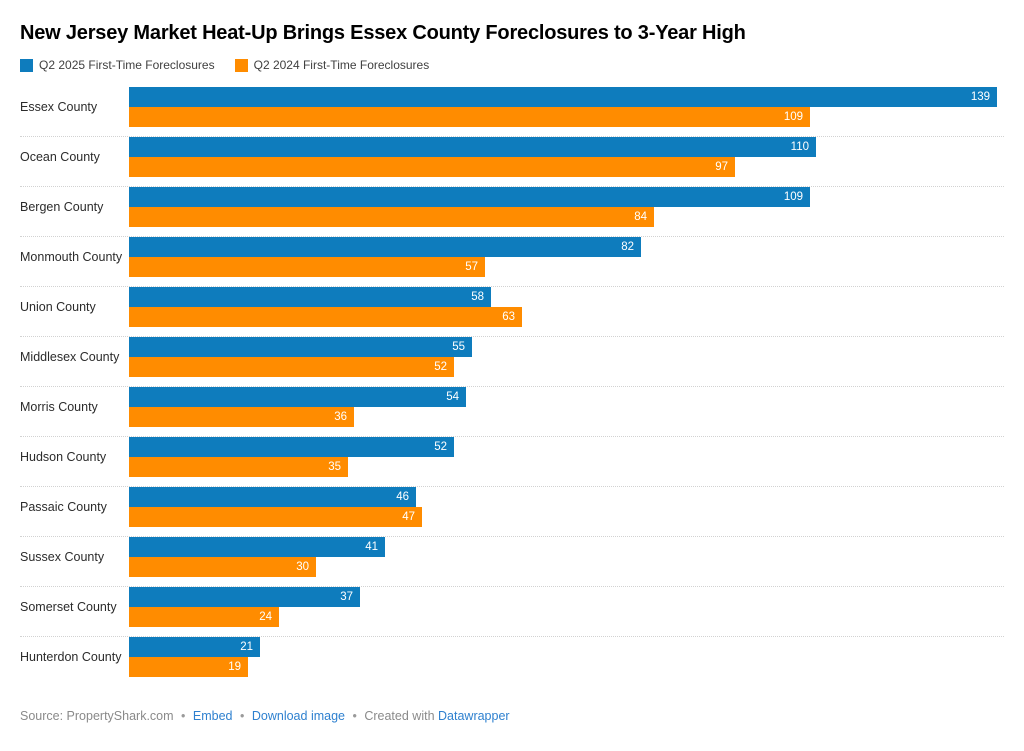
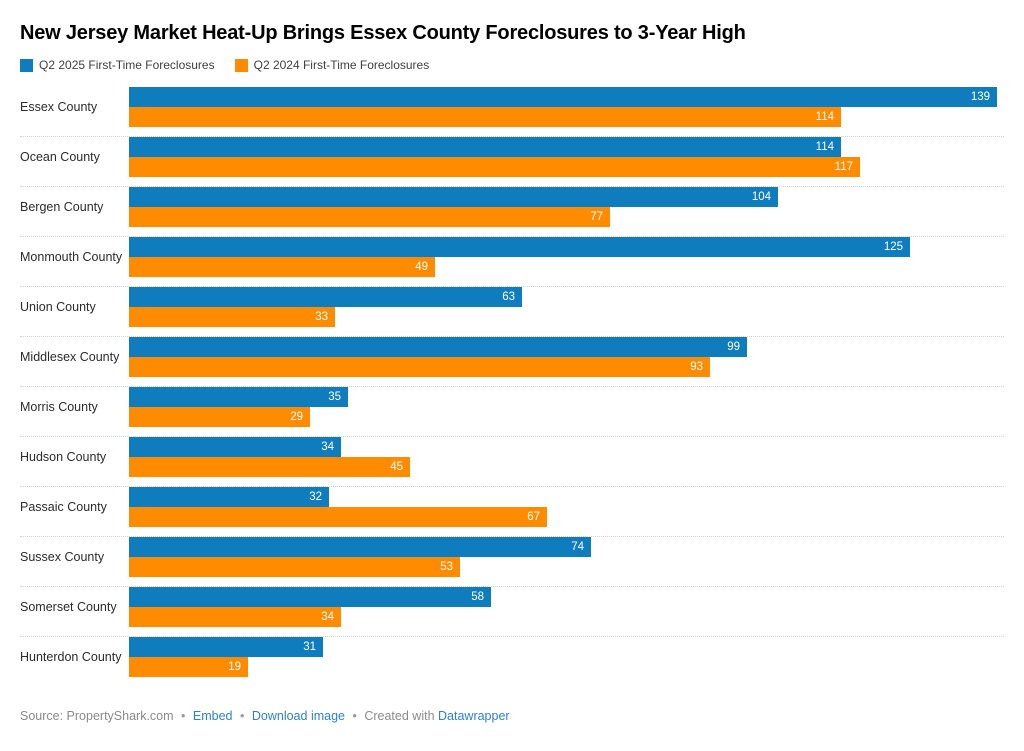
Q2 2024 First-Time Foreclosures/Essex County: 109 -> 114
Q2 2025 First-Time Foreclosures/Ocean County: 110 -> 114
Q2 2024 First-Time Foreclosures/Ocean County: 97 -> 117
Q2 2025 First-Time Foreclosures/Bergen County: 109 -> 104
Q2 2024 First-Time Foreclosures/Bergen County: 84 -> 77
Q2 2025 First-Time Foreclosures/Monmouth County: 82 -> 125
Q2 2024 First-Time Foreclosures/Monmouth County: 57 -> 49
Q2 2025 First-Time Foreclosures/Union County: 58 -> 63
Q2 2024 First-Time Foreclosures/Union County: 63 -> 33
Q2 2025 First-Time Foreclosures/Middlesex County: 55 -> 99
Q2 2024 First-Time Foreclosures/Middlesex County: 52 -> 93
Q2 2025 First-Time Foreclosures/Morris County: 54 -> 35
Q2 2024 First-Time Foreclosures/Morris County: 36 -> 29
Q2 2025 First-Time Foreclosures/Hudson County: 52 -> 34
Q2 2024 First-Time Foreclosures/Hudson County: 35 -> 45
Q2 2025 First-Time Foreclosures/Passaic County: 46 -> 32
Q2 2024 First-Time Foreclosures/Passaic County: 47 -> 67
Q2 2025 First-Time Foreclosures/Sussex County: 41 -> 74
Q2 2024 First-Time Foreclosures/Sussex County: 30 -> 53
Q2 2025 First-Time Foreclosures/Somerset County: 37 -> 58
Q2 2024 First-Time Foreclosures/Somerset County: 24 -> 34
Q2 2025 First-Time Foreclosures/Hunterdon County: 21 -> 31
